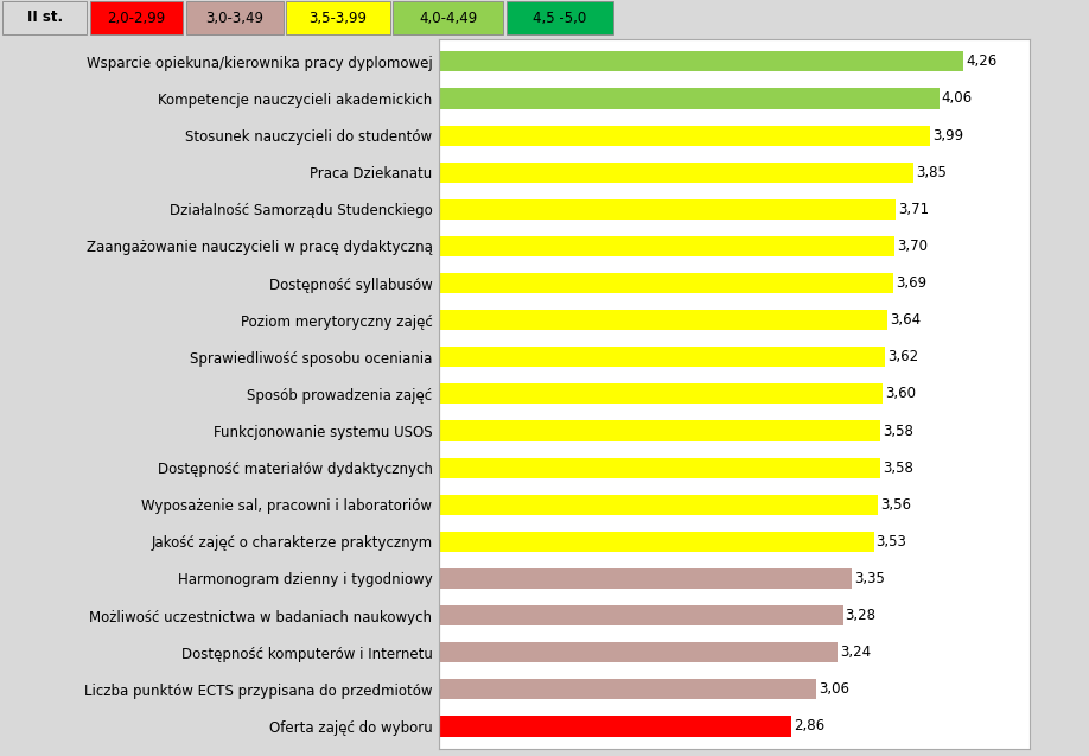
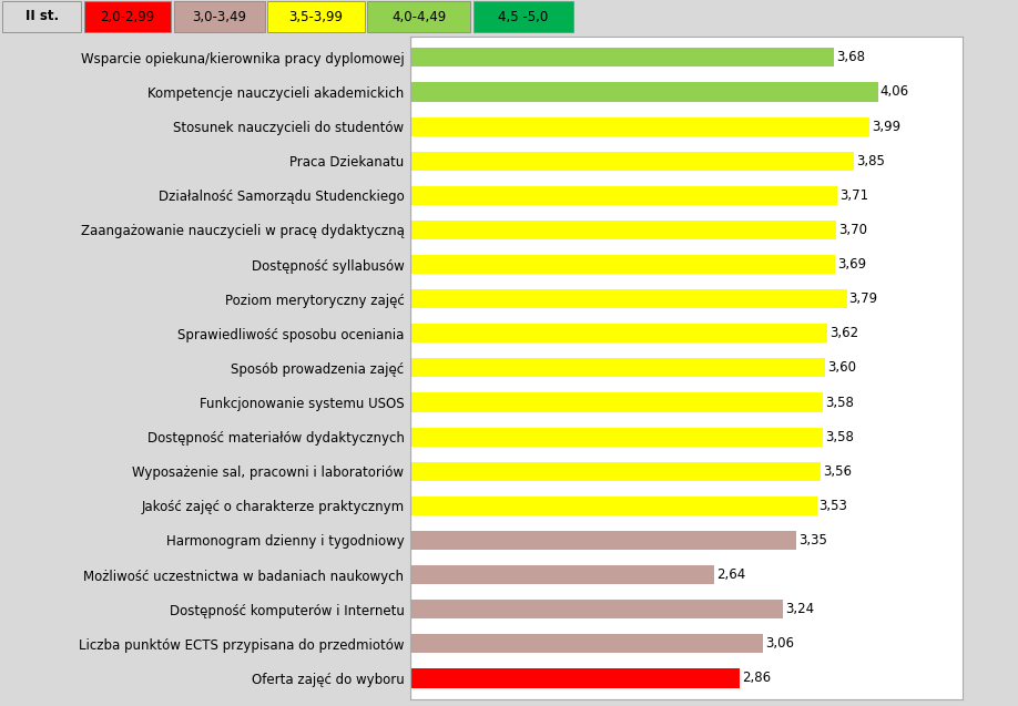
Wsparcie opiekuna/kierownika pracy dyplomowej: 4,26 -> 3,68
Poziom merytoryczny zajęć: 3,64 -> 3,79
Możliwość uczestnictwa w badaniach naukowych: 3,28 -> 2,64
